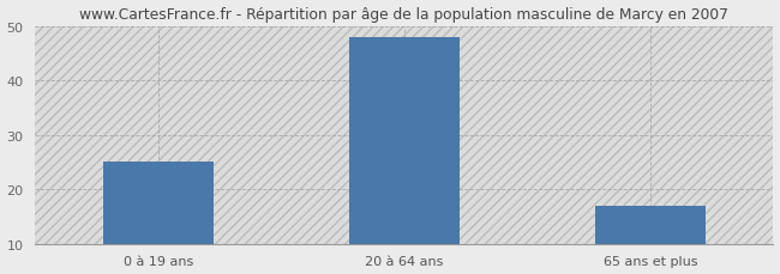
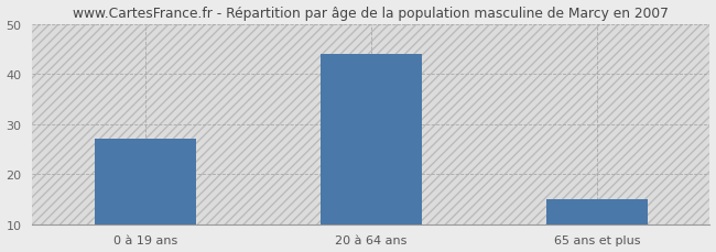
0 à 19 ans: 25 -> 27
20 à 64 ans: 48 -> 44
65 ans et plus: 17 -> 15
